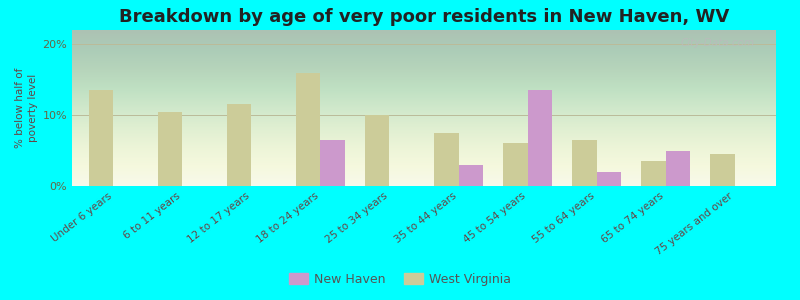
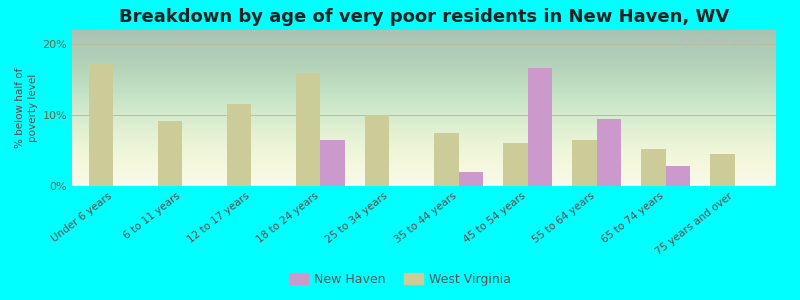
West Virginia/Under 6 years: 13.5% -> 17.2%
West Virginia/6 to 11 years: 10.5% -> 9.2%
New Haven/35 to 44 years: 3.0% -> 2.0%
New Haven/45 to 54 years: 13.5% -> 16.6%
New Haven/55 to 64 years: 2.0% -> 9.4%
West Virginia/65 to 74 years: 3.5% -> 5.2%
New Haven/65 to 74 years: 5.0% -> 2.8%
